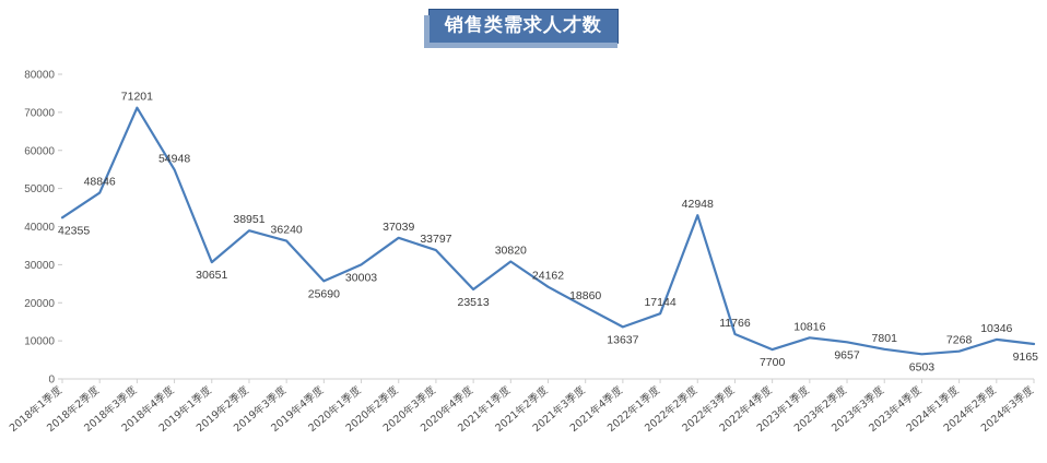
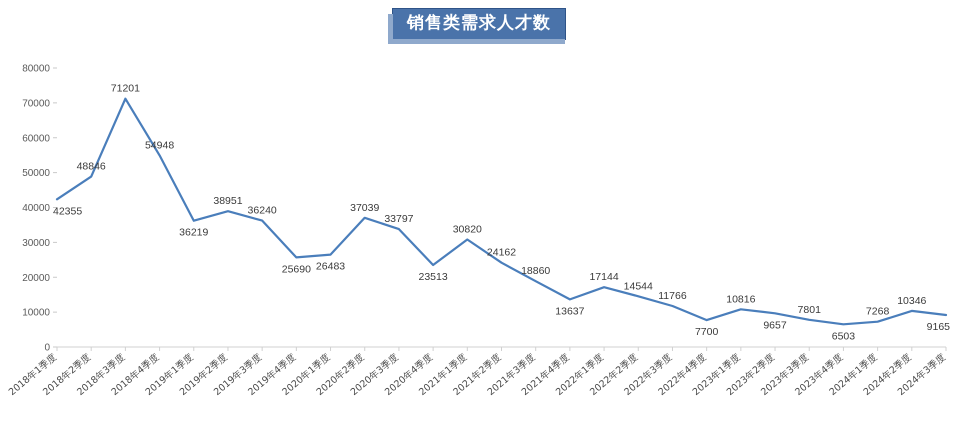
2019年1季度: 30651 -> 36219
2020年1季度: 30003 -> 26483
2022年2季度: 42948 -> 14544
